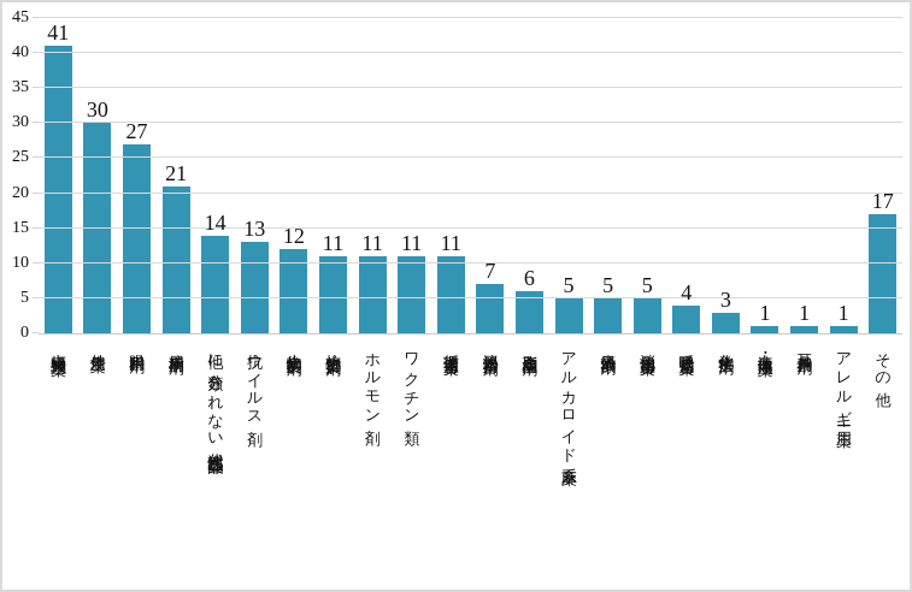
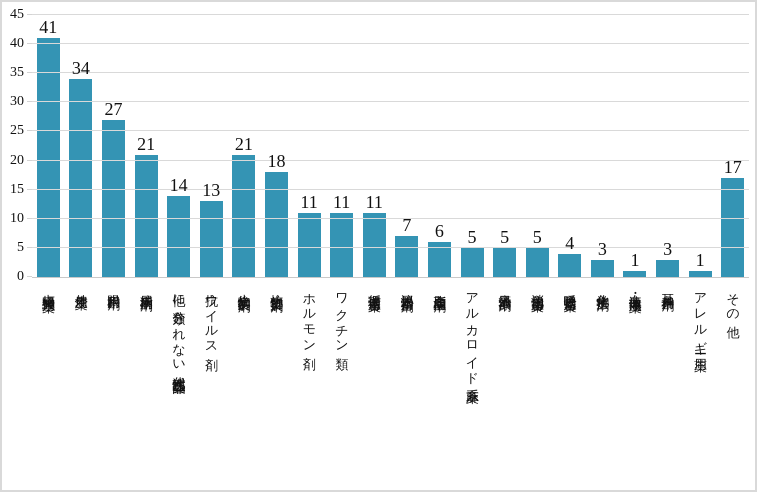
外皮用薬: 30 -> 34
生物学的製剤: 12 -> 21
抗生物質製剤: 11 -> 18
耳鼻科用剤: 1 -> 3
